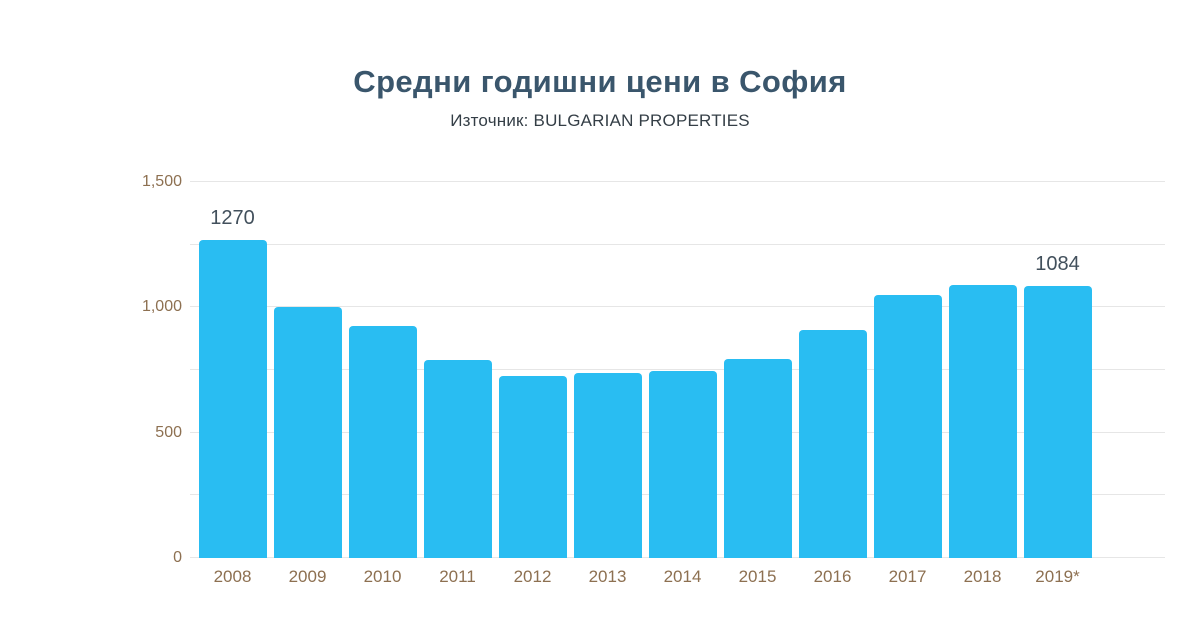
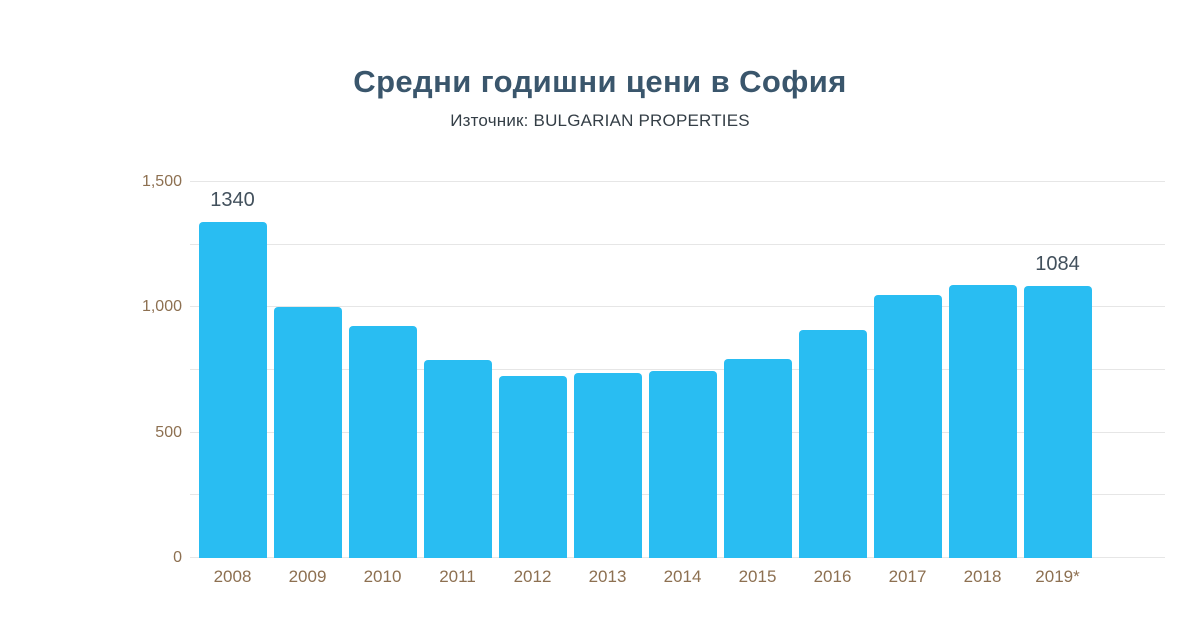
2008: 1270 -> 1340
